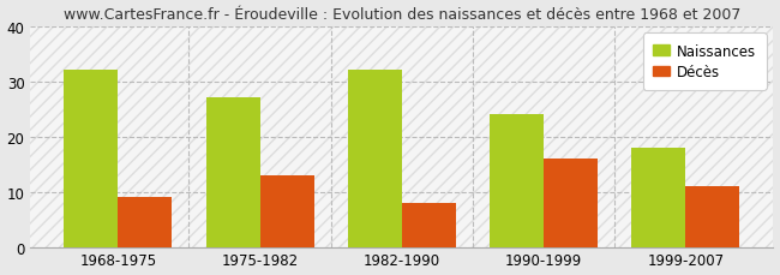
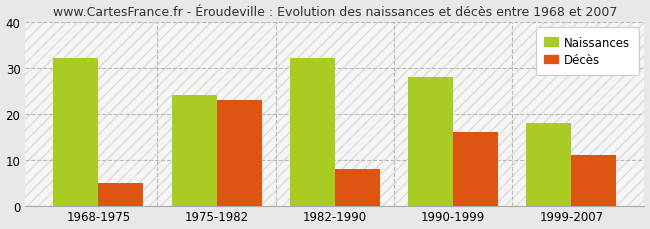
Décès/1968-1975: 9 -> 5
Naissances/1975-1982: 27 -> 24
Décès/1975-1982: 13 -> 23
Naissances/1990-1999: 24 -> 28
